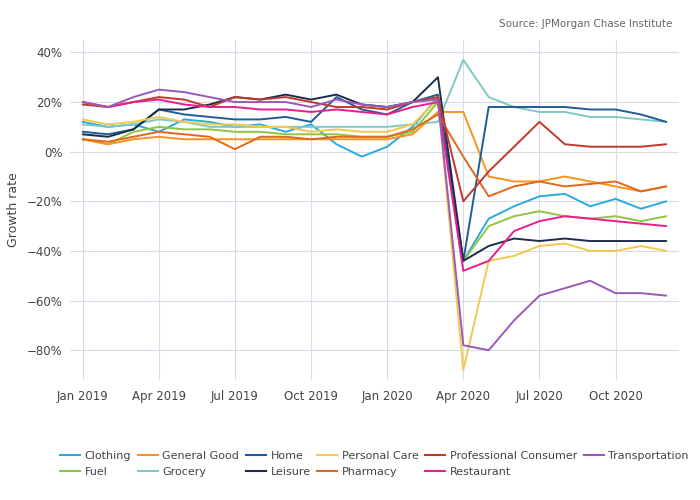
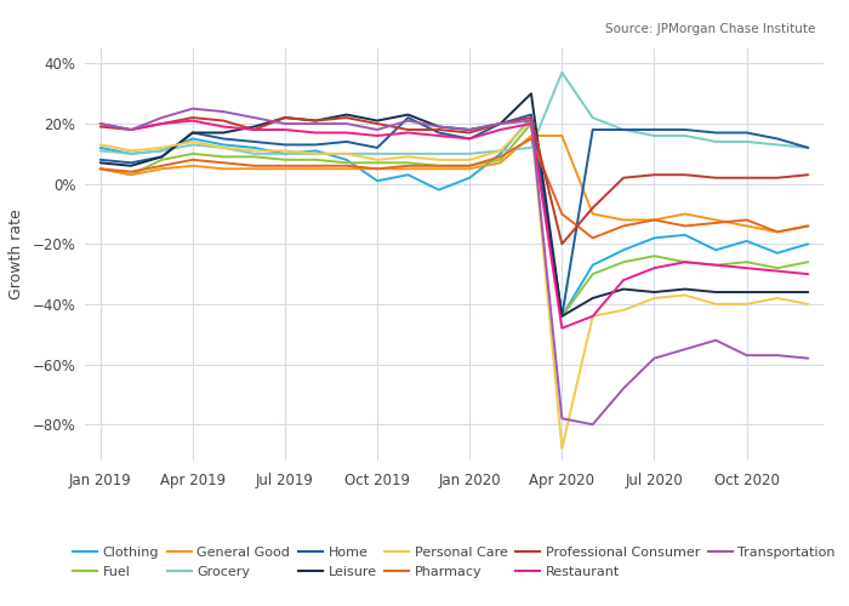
Clothing/Apr 2019: 8% -> 15%
Pharmacy/Jul 2019: 1% -> 6%
Clothing/Oct 2019: 11% -> 1%
Pharmacy/Apr 2020: -2% -> -10%
Professional Consumer/Jul 2020: 12% -> 3%
